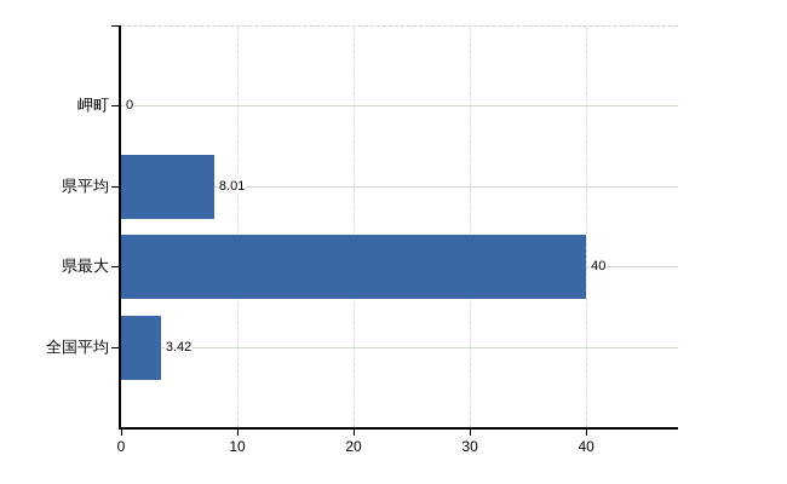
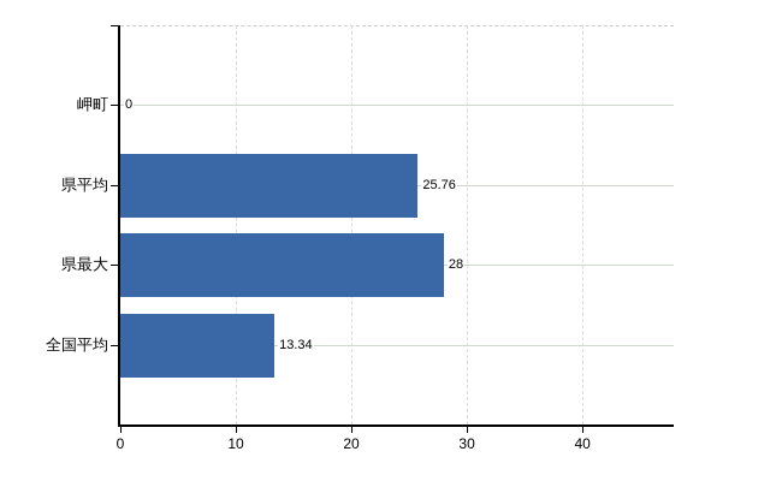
県平均: 8.01 -> 25.76
県最大: 40 -> 28
全国平均: 3.42 -> 13.34
